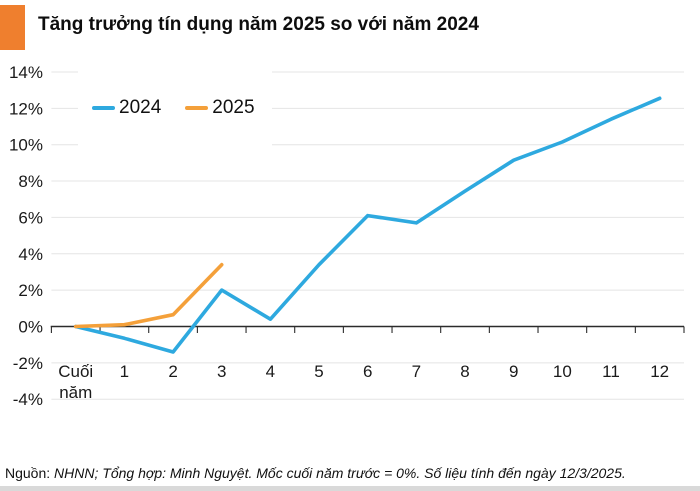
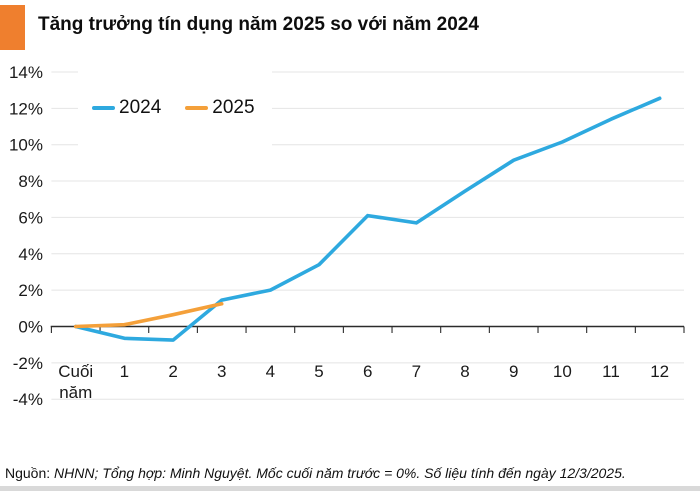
2024/2: -1.4% -> -0.8%
2024/3: 2.0% -> 1.4%
2025/3: 3.4% -> 1.2%
2024/4: 0.4% -> 2.0%
